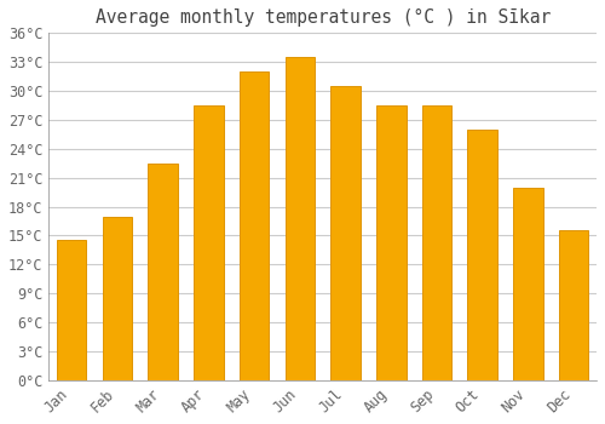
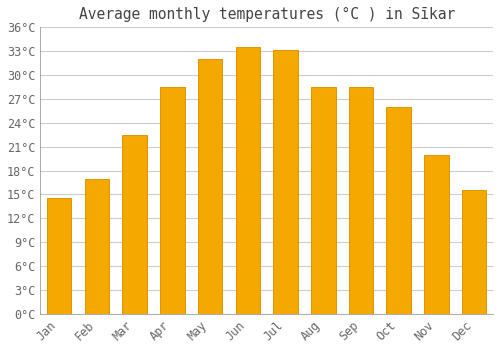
Jul: 30.5°C -> 33.2°C
